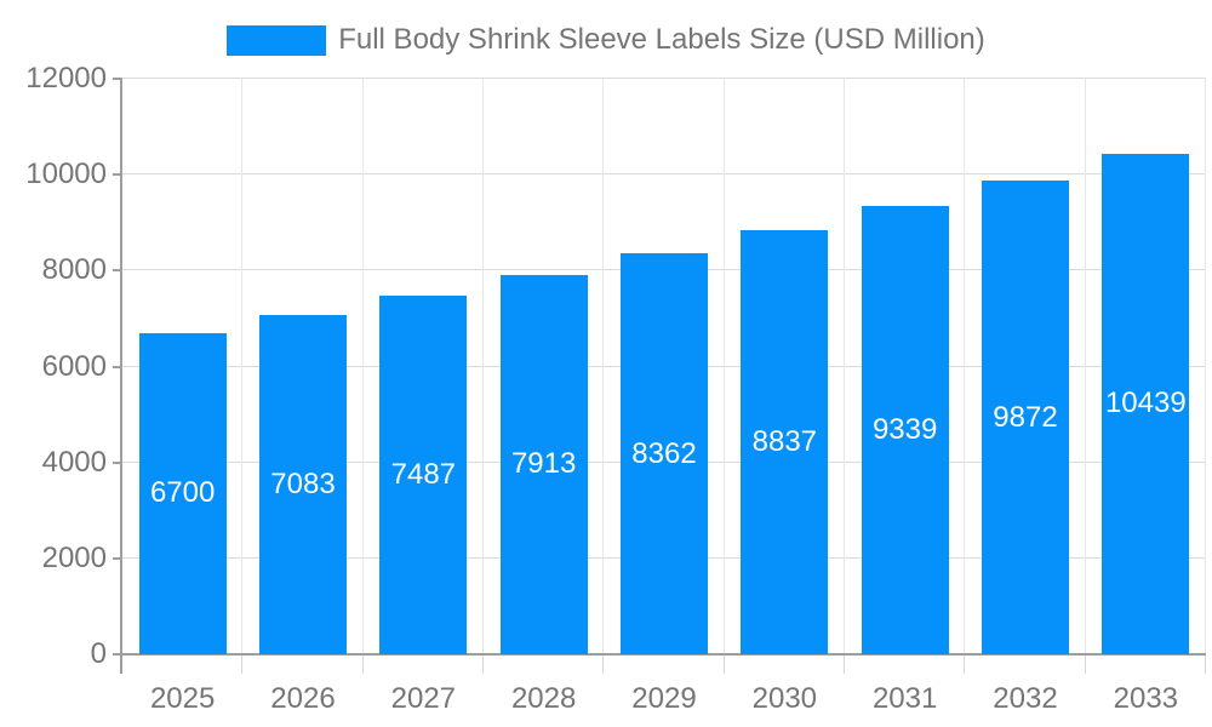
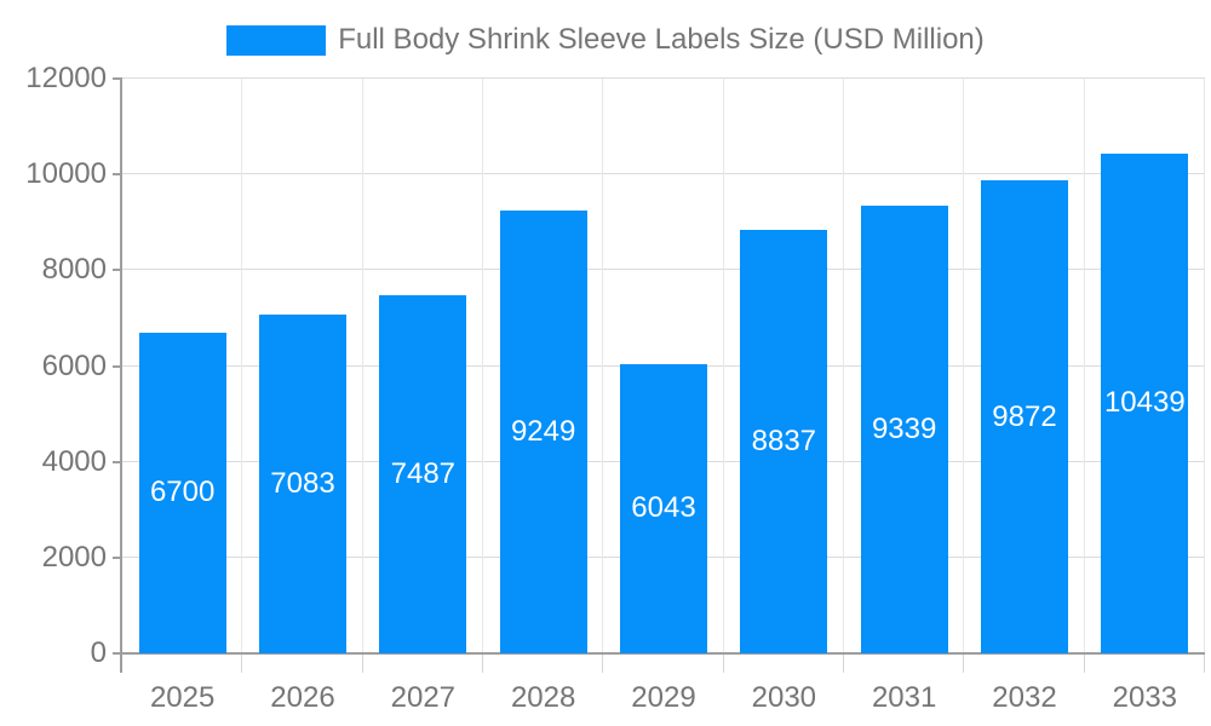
2028: 7913 -> 9249
2029: 8362 -> 6043
